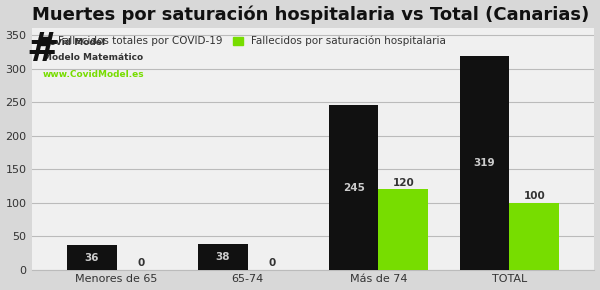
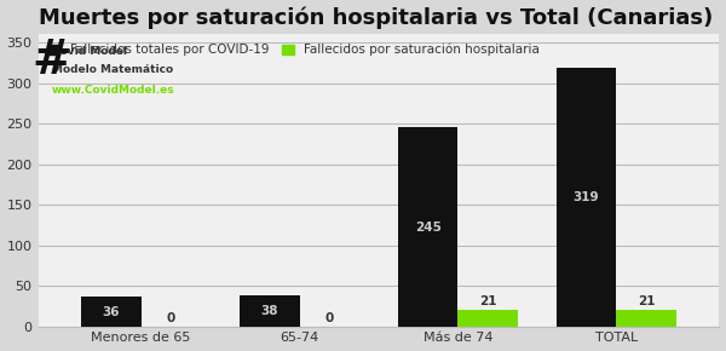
Fallecidos por saturación hospitalaria/Más de 74: 120 -> 21
Fallecidos por saturación hospitalaria/TOTAL: 100 -> 21
